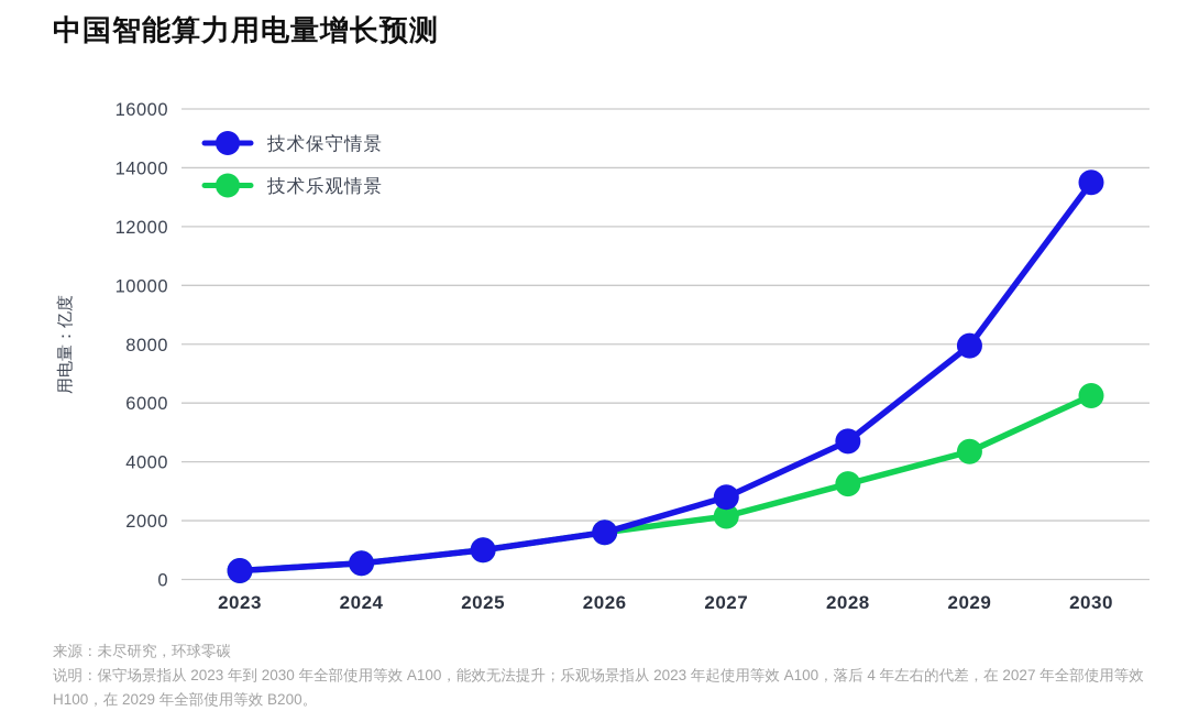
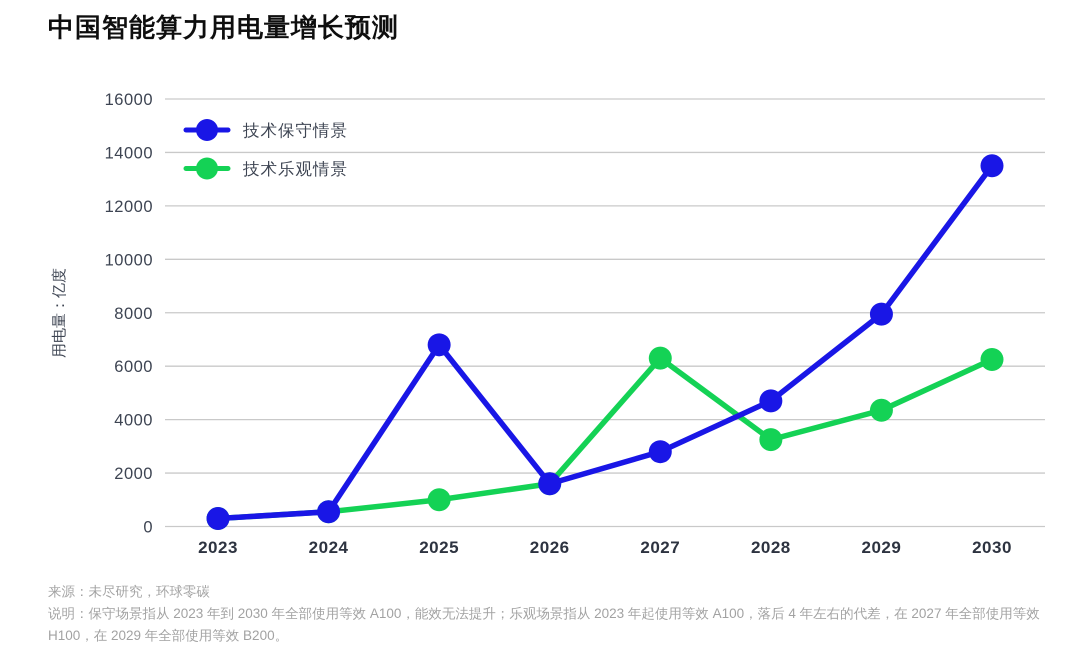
技术保守情景/2025: 1000 -> 6800
技术乐观情景/2027: 2200 -> 6300
